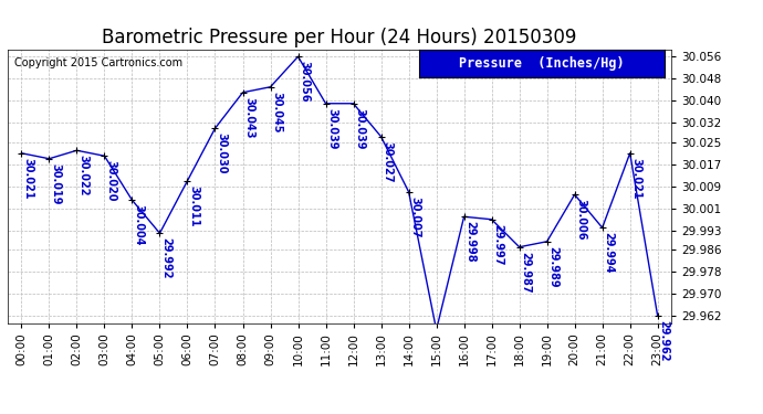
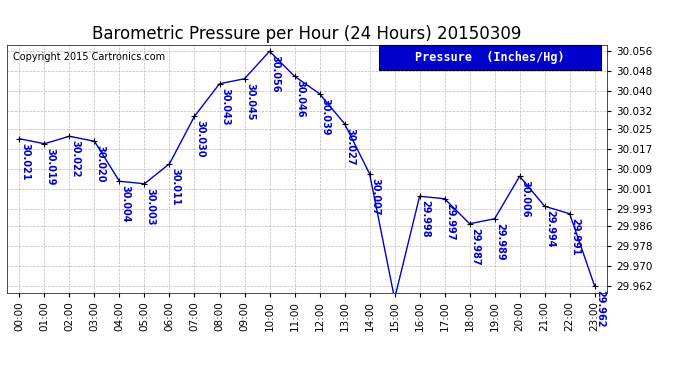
05:00: 29.992 -> 30.003
11:00: 30.039 -> 30.046
22:00: 30.021 -> 29.991
